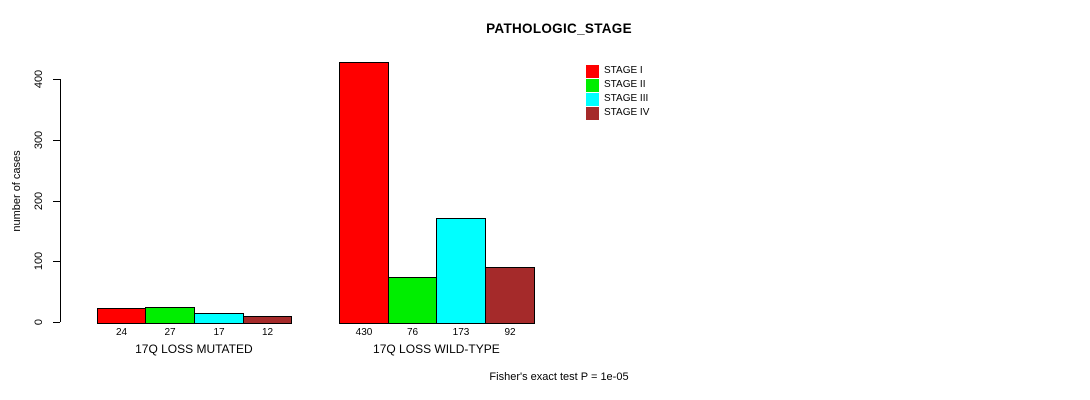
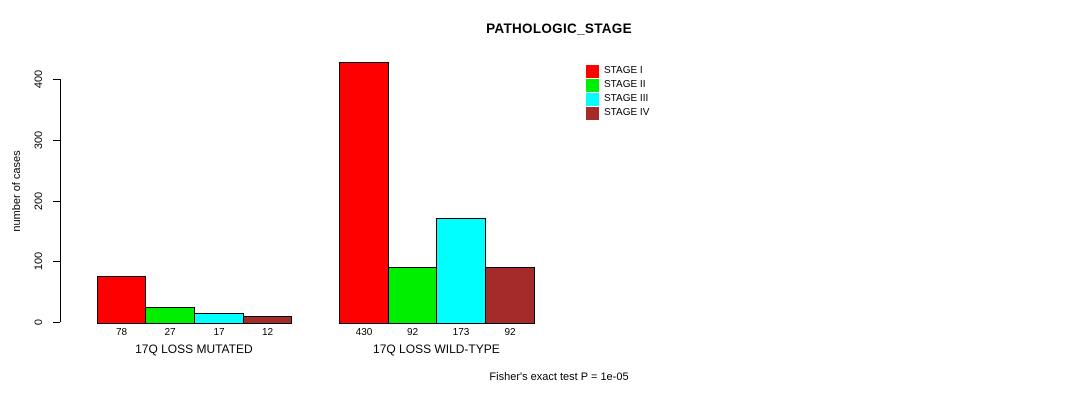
STAGE I/17Q LOSS MUTATED: 24 -> 78
STAGE II/17Q LOSS WILD-TYPE: 76 -> 92
